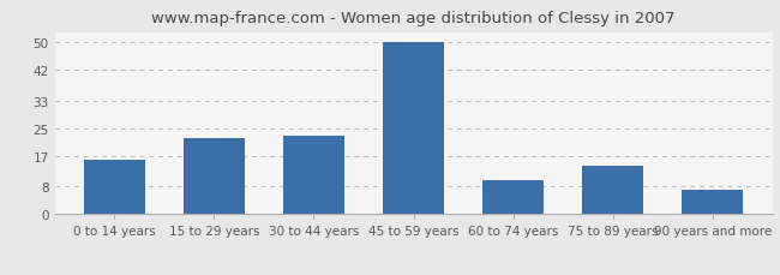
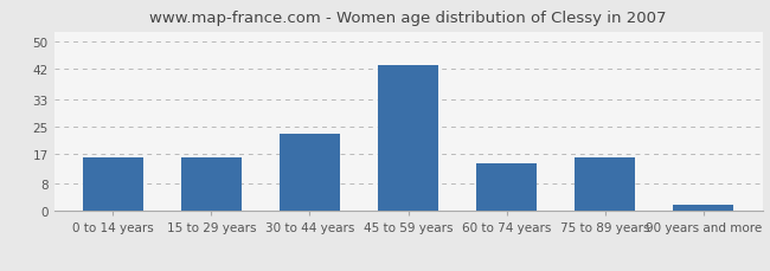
15 to 29 years: 22 -> 16
45 to 59 years: 50 -> 43
60 to 74 years: 10 -> 14
75 to 89 years: 14 -> 16
90 years and more: 7 -> 2
